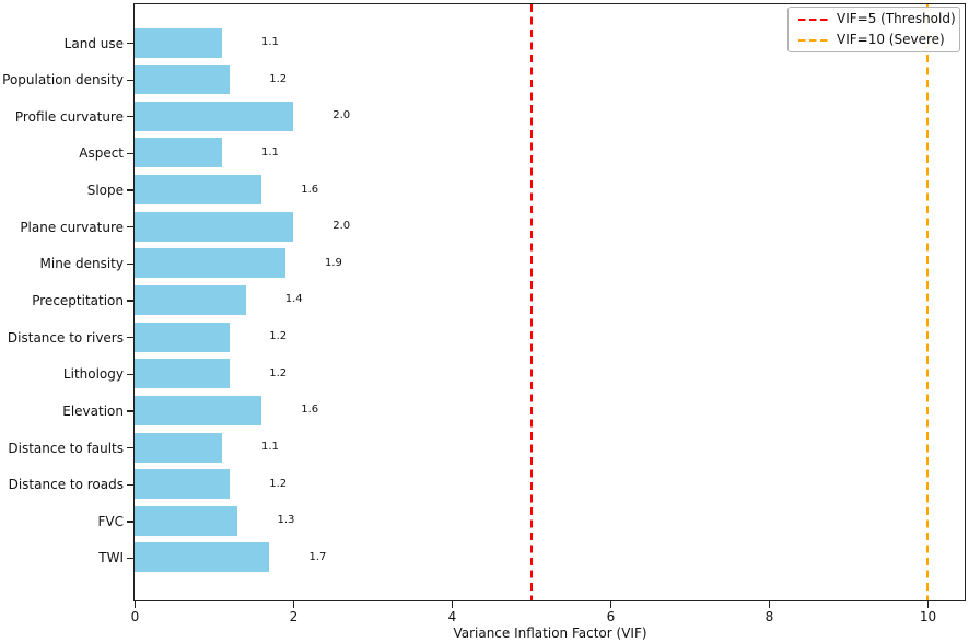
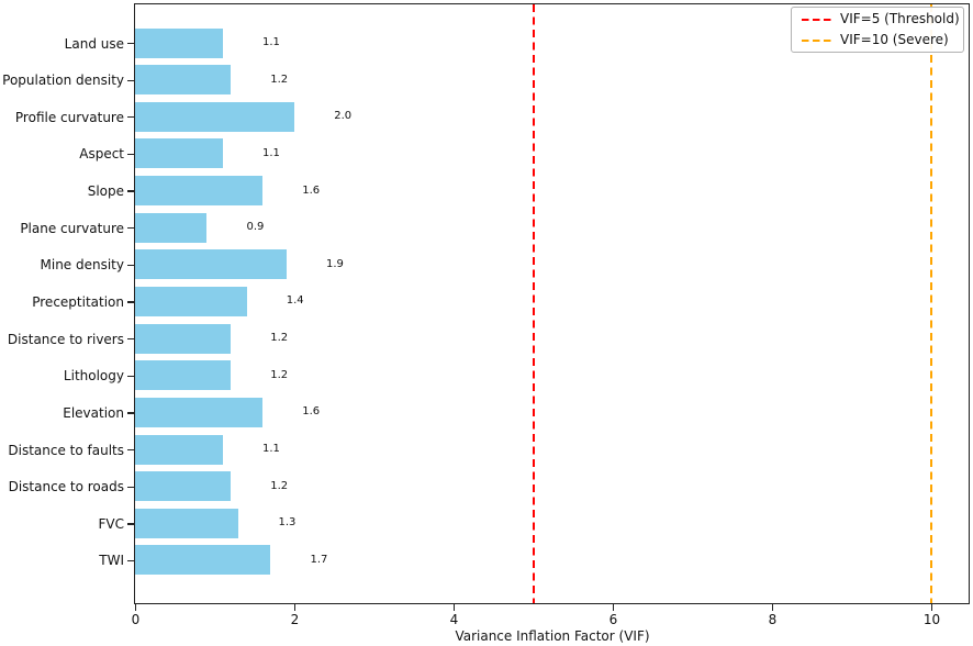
Plane curvature: 2.0 -> 0.9
